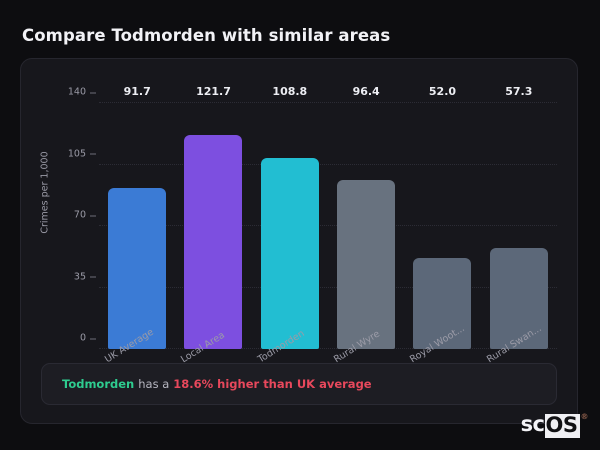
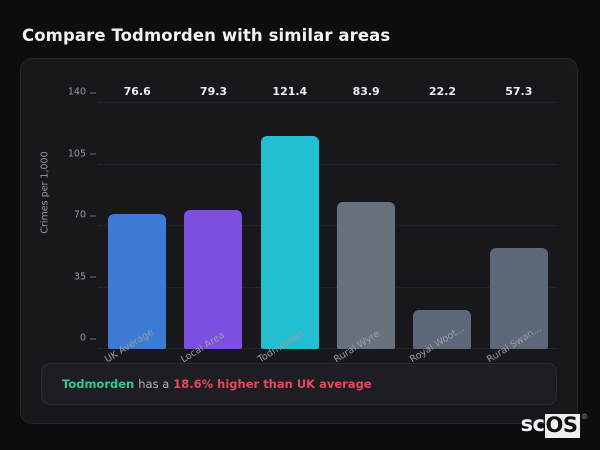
UK Average: 91.7 -> 76.6
Local Area: 121.7 -> 79.3
Todmorden: 108.8 -> 121.4
Rural Wyre: 96.4 -> 83.9
Royal Woot...: 52.0 -> 22.2
